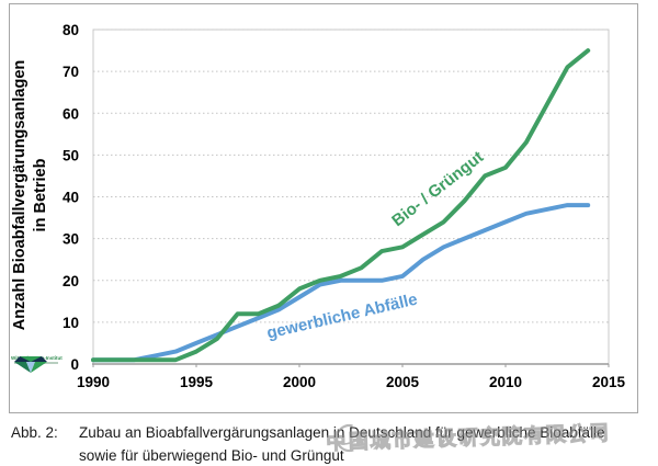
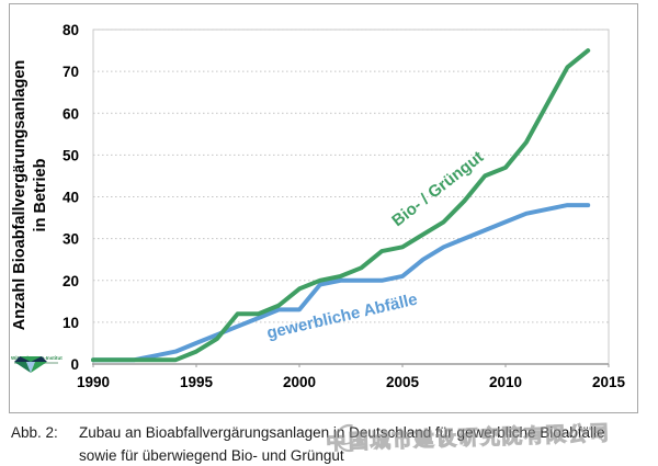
gewerbliche Abfälle/2000: 16 -> 13
